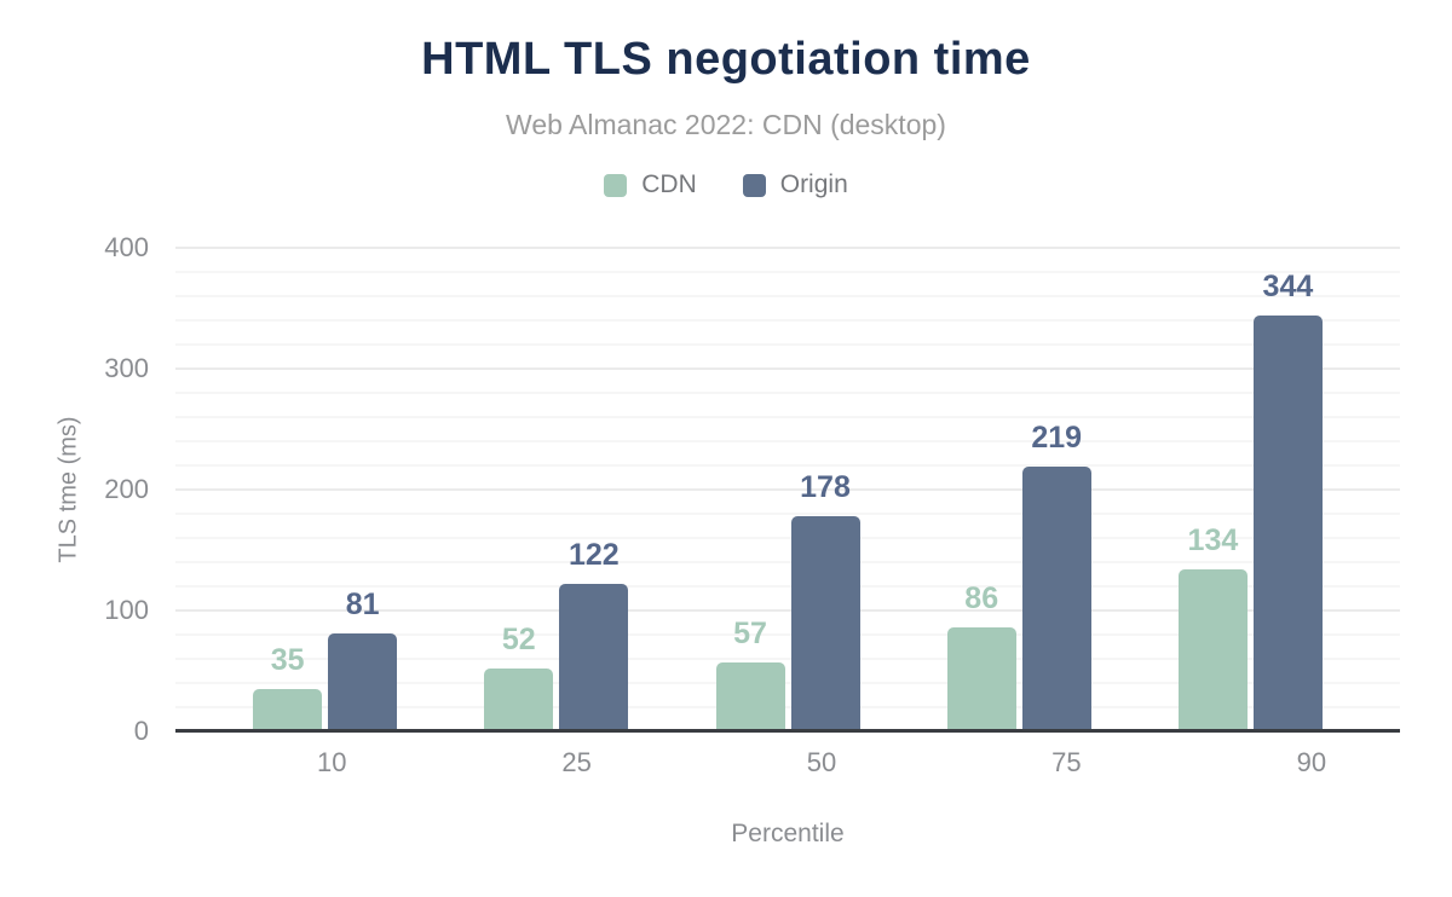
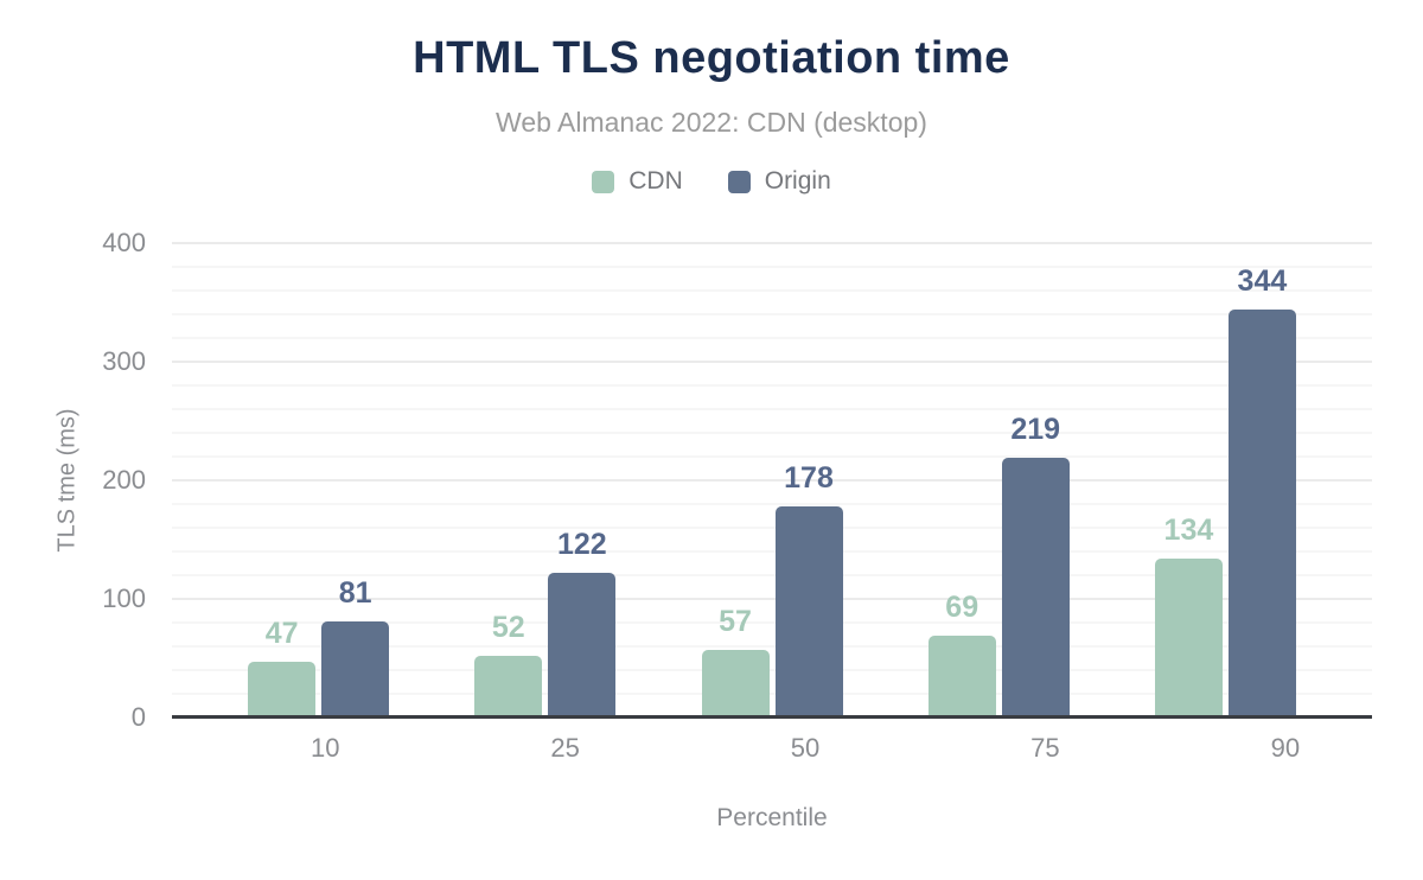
CDN/10: 35 -> 47
CDN/75: 86 -> 69
